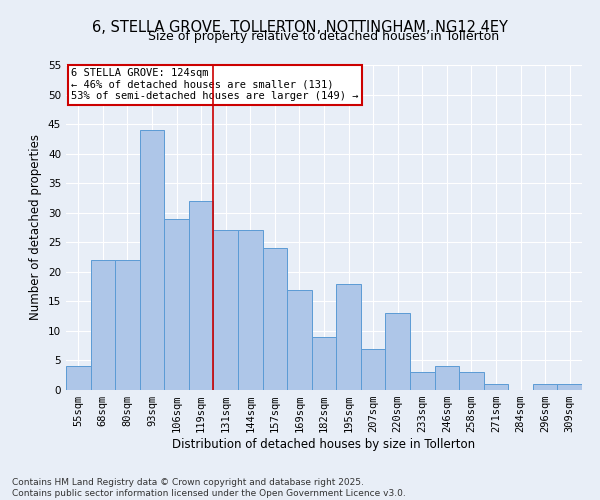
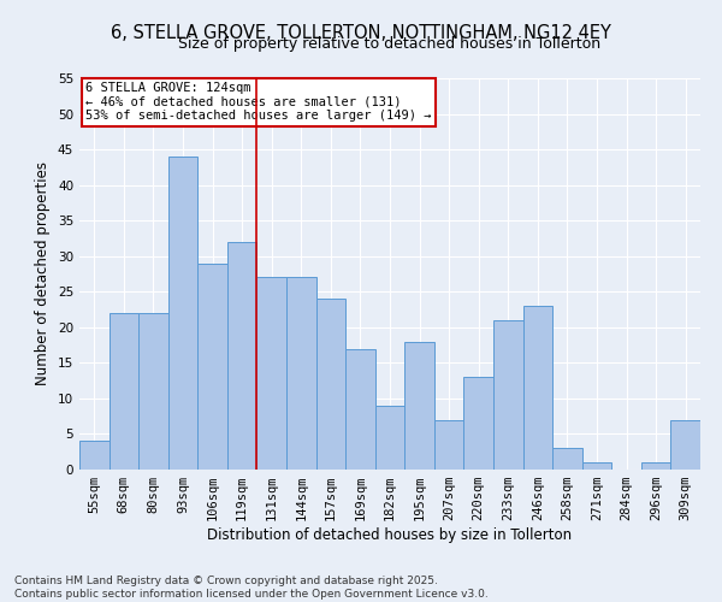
233sqm: 3 -> 21
246sqm: 4 -> 23
309sqm: 1 -> 7
